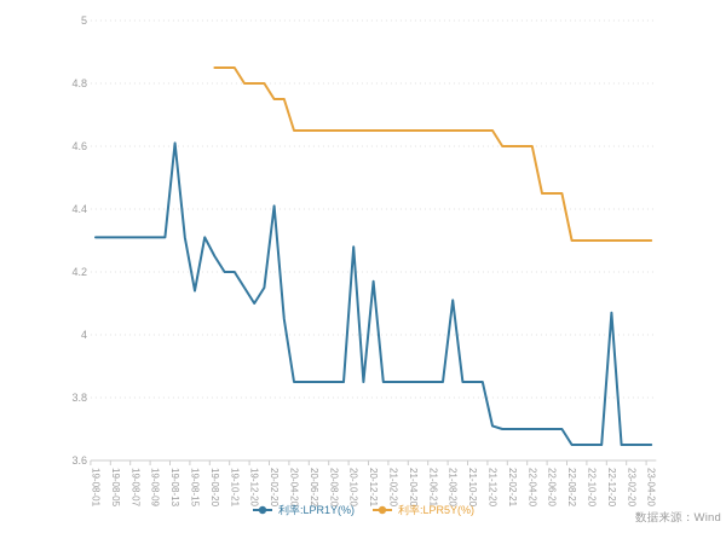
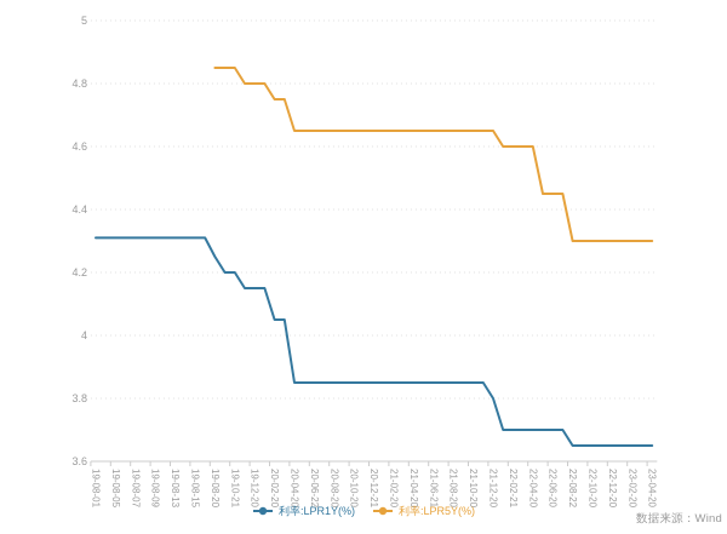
利率:LPR1Y(%)/19-08-13: 4.61 -> 4.31
利率:LPR1Y(%)/19-08-15: 4.14 -> 4.31
利率:LPR1Y(%)/19-12-20: 4.10 -> 4.15
利率:LPR1Y(%)/20-02-20: 4.41 -> 4.05
利率:LPR1Y(%)/20-10-20: 4.28 -> 3.85
利率:LPR1Y(%)/20-12-21: 4.17 -> 3.85
利率:LPR1Y(%)/21-08-20: 4.11 -> 3.85
利率:LPR1Y(%)/21-12-20: 3.71 -> 3.80
利率:LPR1Y(%)/22-12-20: 4.07 -> 3.65
